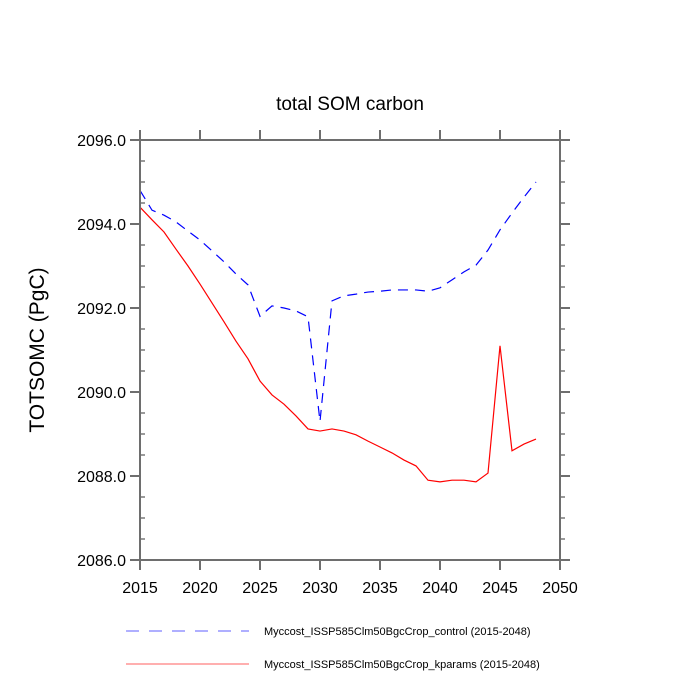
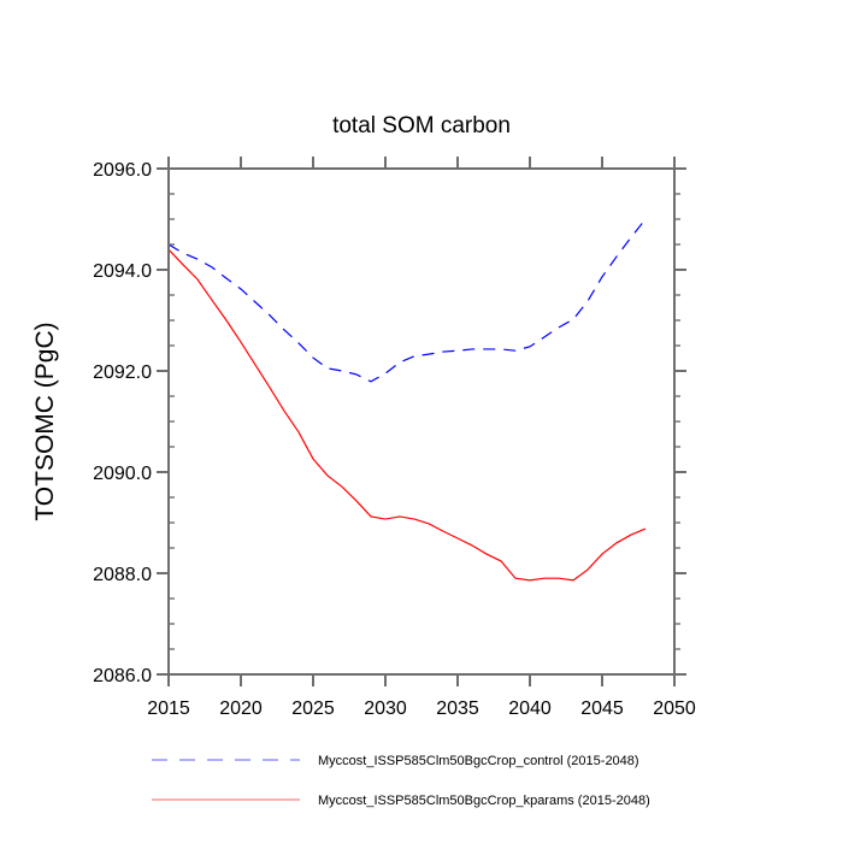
Myccost_ISSP585Clm50BgcCrop_control (2015-2048)/2015: 2094.8 -> 2094.5
Myccost_ISSP585Clm50BgcCrop_control (2015-2048)/2025: 2091.8 -> 2092.3
Myccost_ISSP585Clm50BgcCrop_control (2015-2048)/2030: 2089.3 -> 2091.9
Myccost_ISSP585Clm50BgcCrop_kparams (2015-2048)/2045: 2091.1 -> 2088.4
